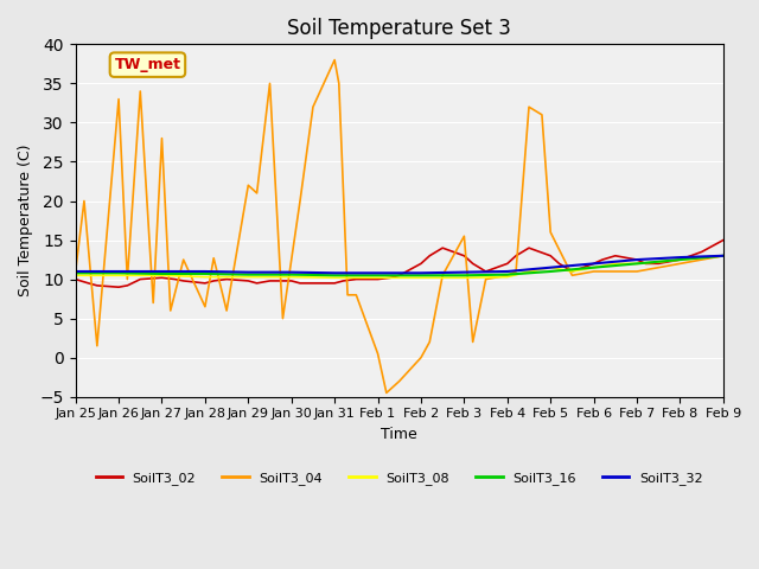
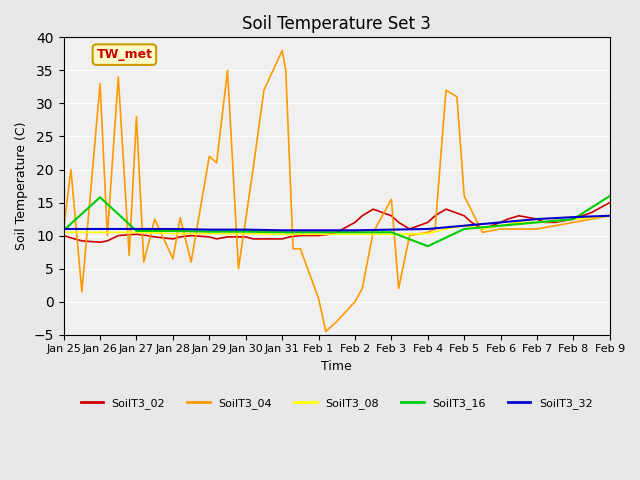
SoilT3_16/Jan 26: 10.8 -> 15.8
SoilT3_16/Feb 4: 10.6 -> 8.4
SoilT3_16/Feb 9: 13.0 -> 16.0
